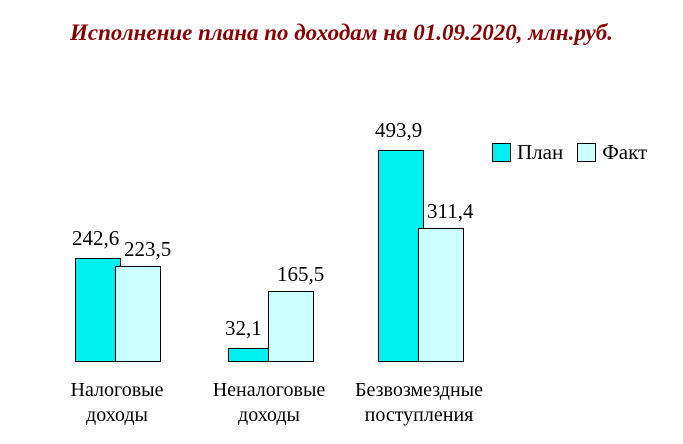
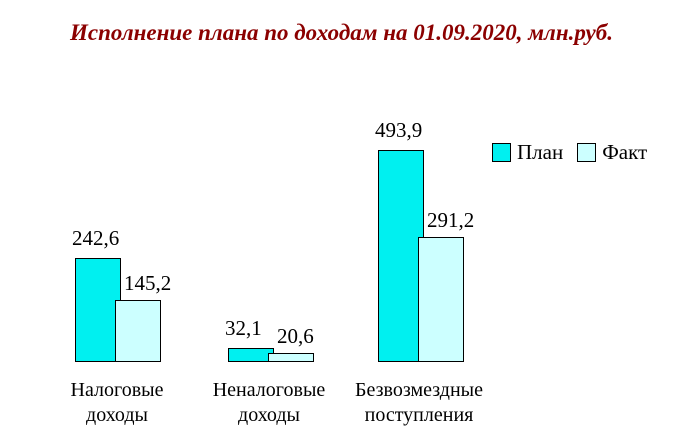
Факт/Налоговые доходы: 223,5 -> 145,2
Факт/Неналоговые доходы: 165,5 -> 20,6
Факт/Безвозмездные поступления: 311,4 -> 291,2
